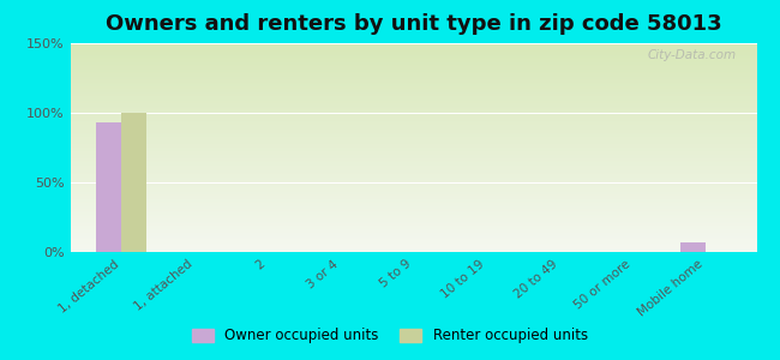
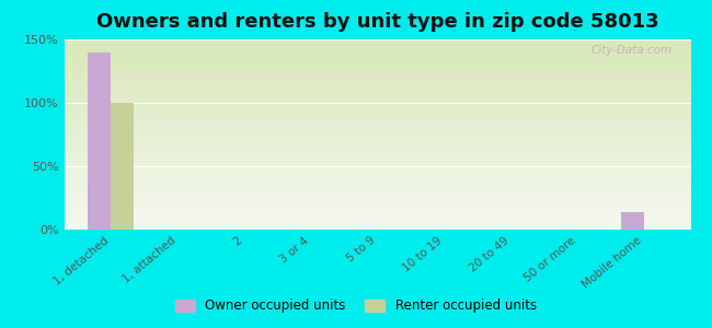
Owner occupied units/1, detached: 93% -> 140%
Owner occupied units/Mobile home: 7% -> 14%
